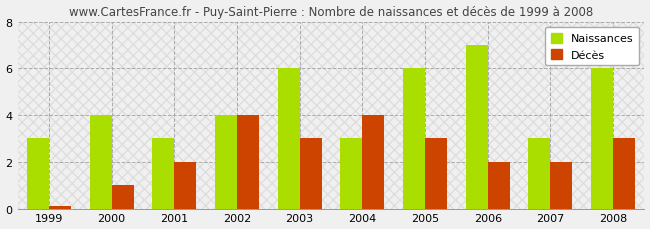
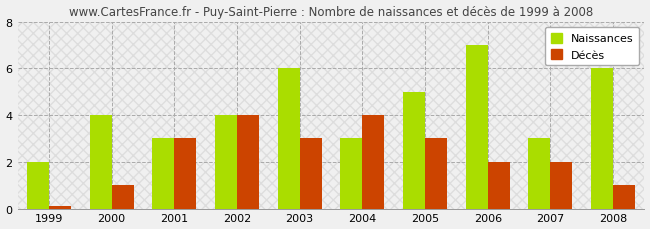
Naissances/1999: 3 -> 2
Décès/2001: 2.0 -> 3.0
Naissances/2005: 6 -> 5
Décès/2008: 3.0 -> 1.0
